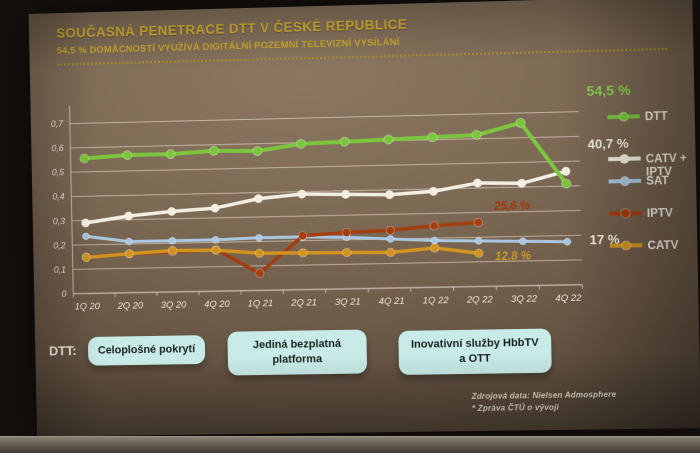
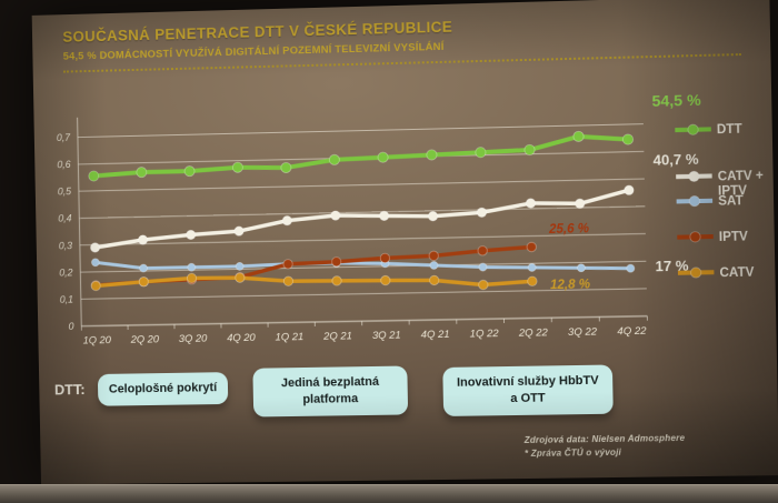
IPTV/1Q 21: 0,07 -> 0,21
CATV/1Q 22: 0,16 -> 0,12
DTT/4Q 22: 0,41 -> 0,65
